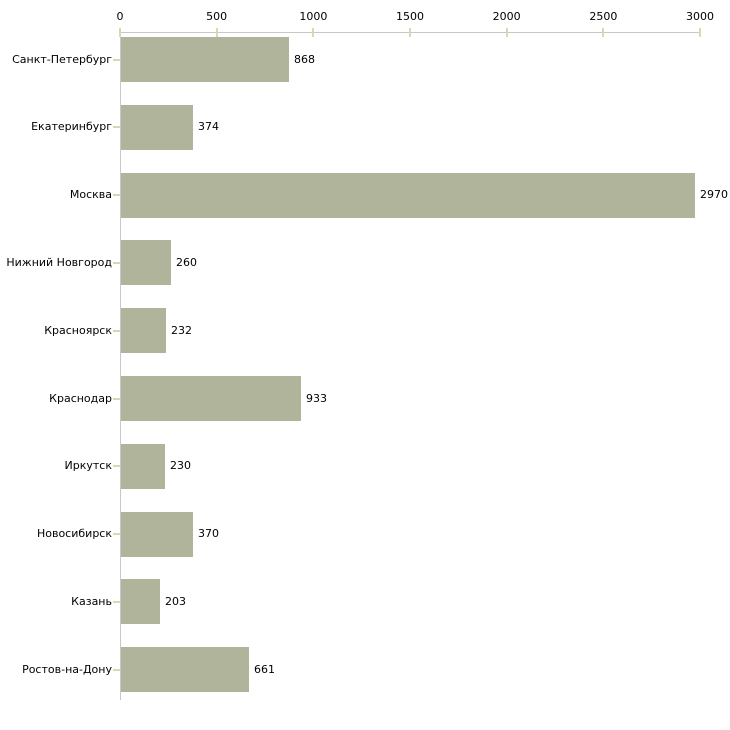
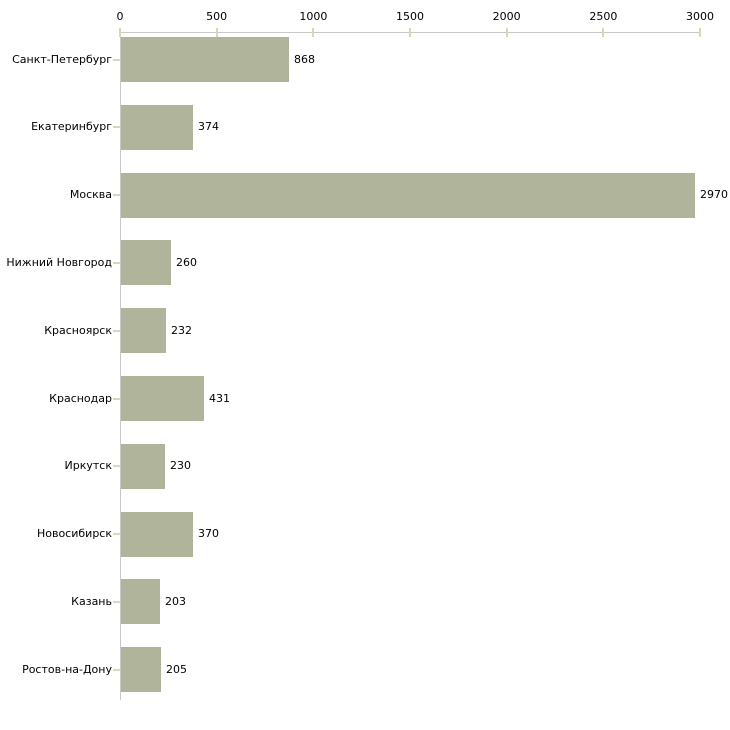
Краснодар: 933 -> 431
Ростов-на-Дону: 661 -> 205
